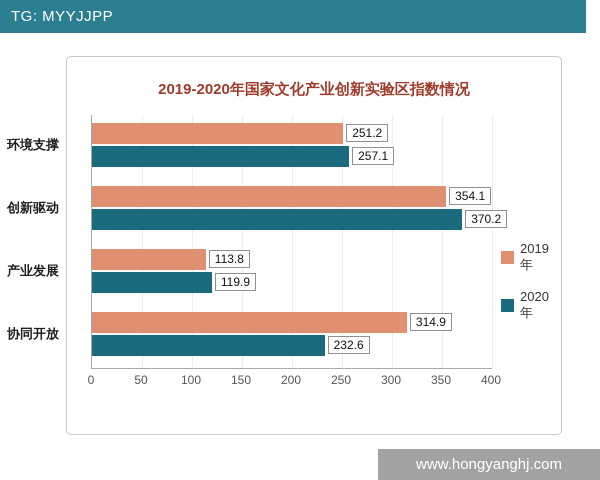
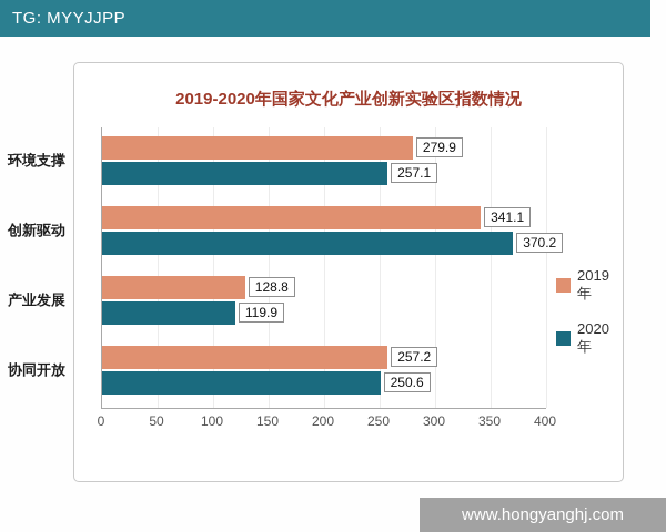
2019年/环境支撑: 251.2 -> 279.9
2019年/创新驱动: 354.1 -> 341.1
2019年/产业发展: 113.8 -> 128.8
2019年/协同开放: 314.9 -> 257.2
2020年/协同开放: 232.6 -> 250.6
